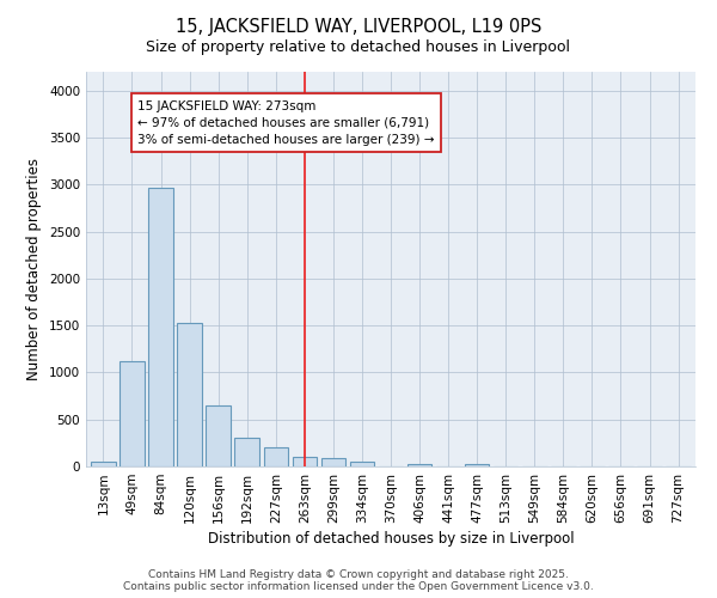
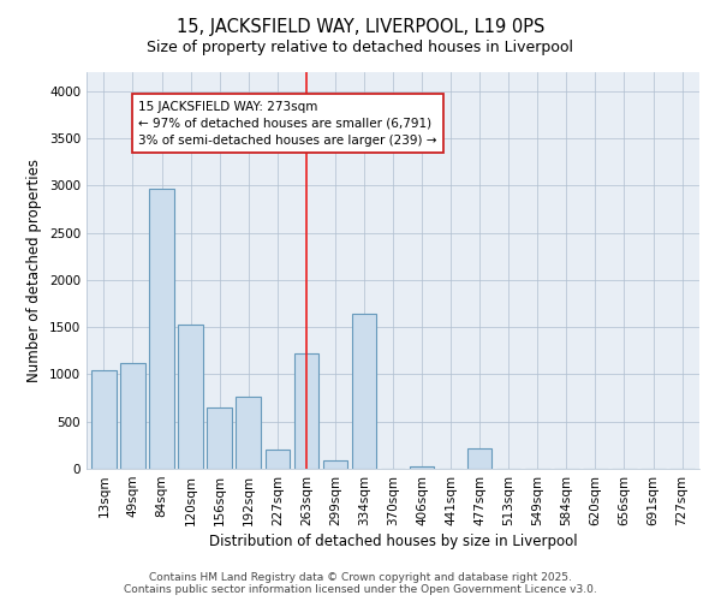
13sqm: 50 -> 1040
192sqm: 310 -> 760
263sqm: 100 -> 1220
334sqm: 50 -> 1640
477sqm: 20 -> 220
